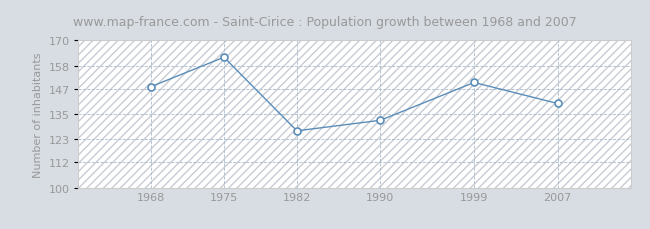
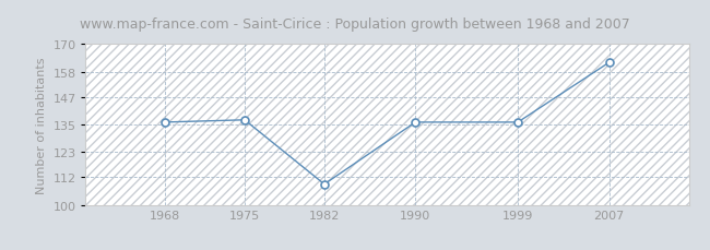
1968: 148 -> 136
1975: 162 -> 137
1982: 127 -> 109
1990: 132 -> 136
1999: 150 -> 136
2007: 140 -> 162
